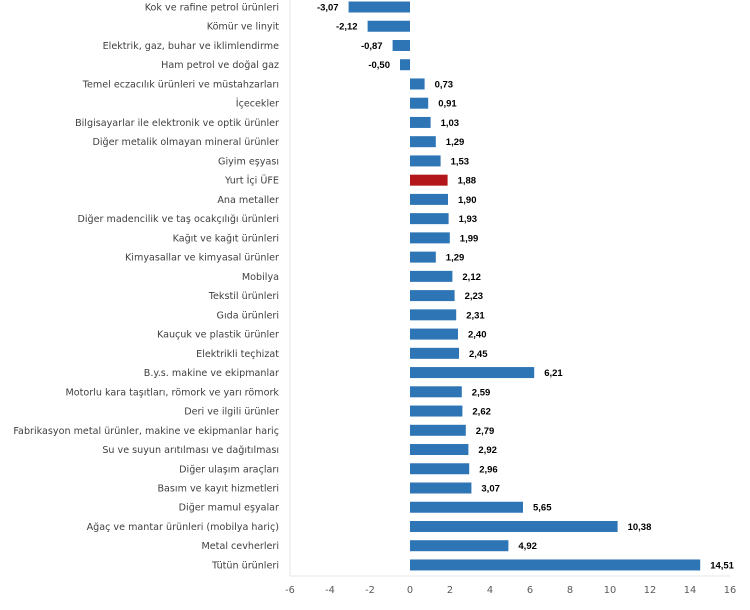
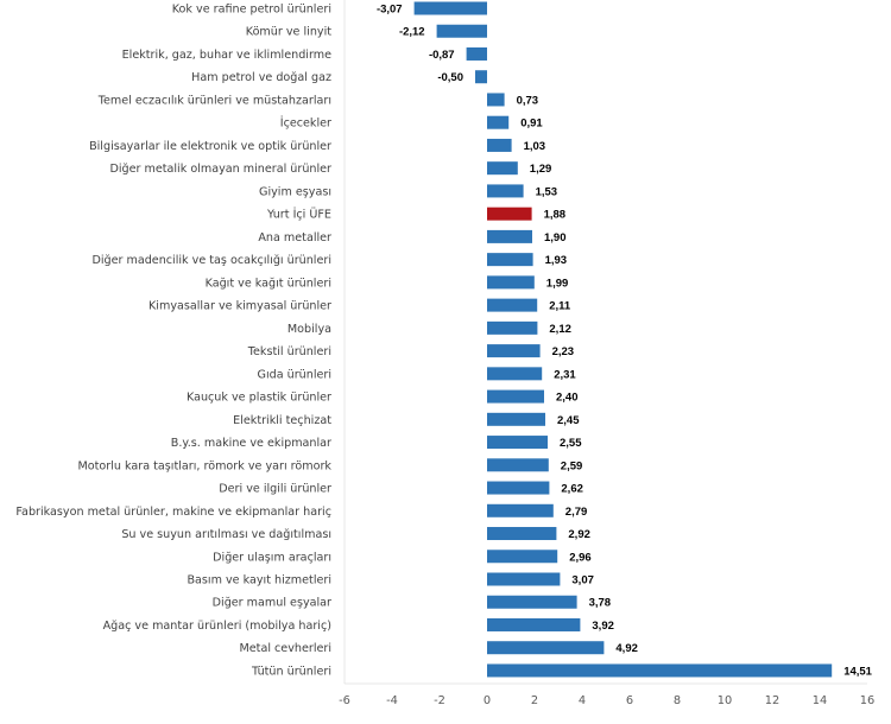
Kimyasallar ve kimyasal ürünler: 1,29 -> 2,11
B.y.s. makine ve ekipmanlar: 6,21 -> 2,55
Diğer mamul eşyalar: 5,65 -> 3,78
Ağaç ve mantar ürünleri (mobilya hariç): 10,38 -> 3,92
